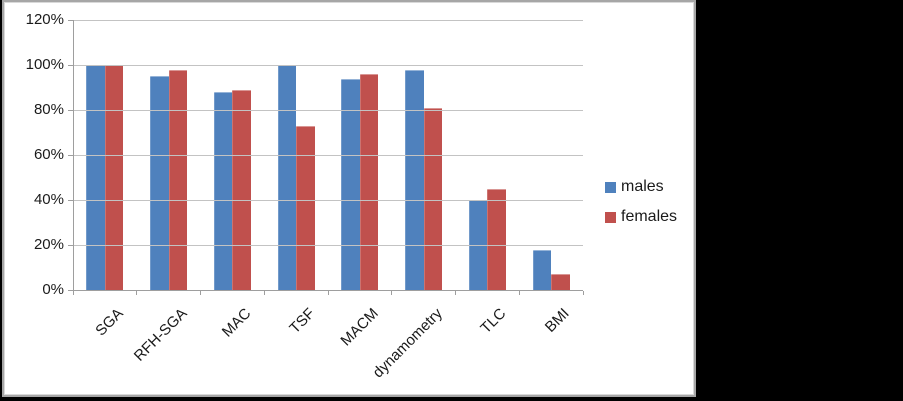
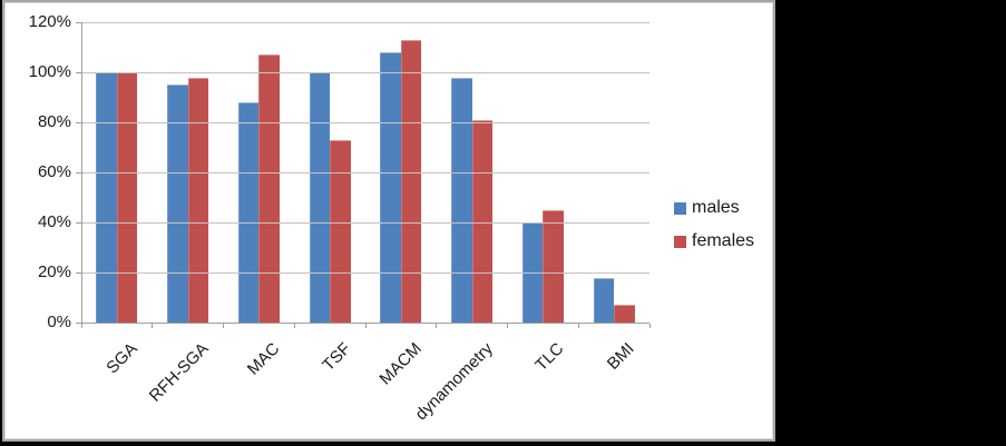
females/MAC: 89% -> 107%
males/MACM: 94% -> 108%
females/MACM: 96% -> 113%
